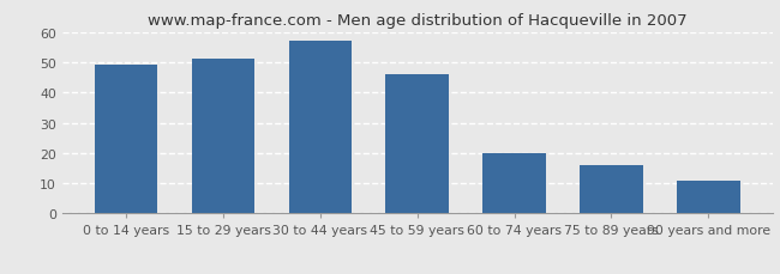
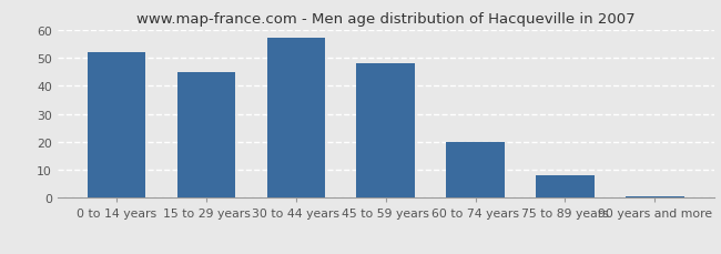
0 to 14 years: 49.0 -> 52.0
15 to 29 years: 51.0 -> 45.0
45 to 59 years: 46.0 -> 48.0
75 to 89 years: 16.0 -> 8.0
90 years and more: 11.0 -> 0.5
